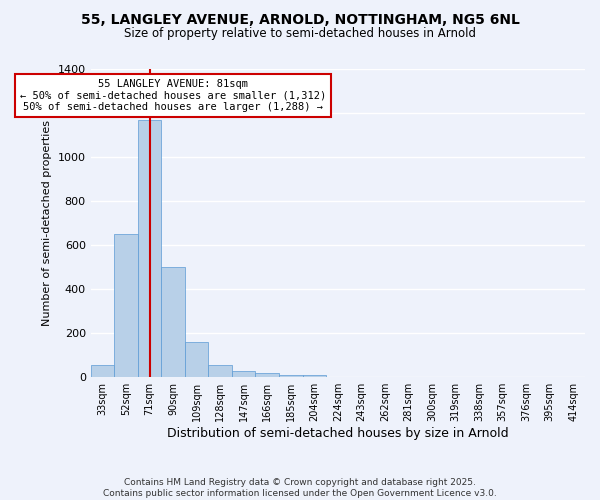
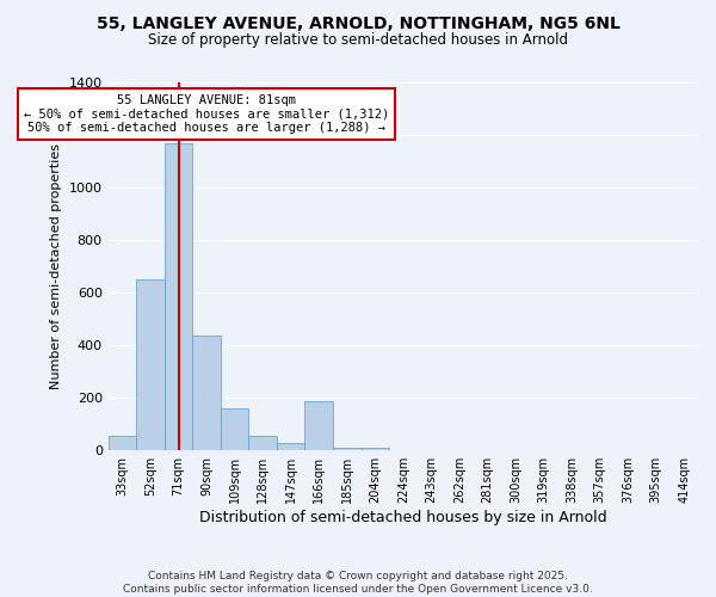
90sqm: 500 -> 435
166sqm: 18 -> 185
